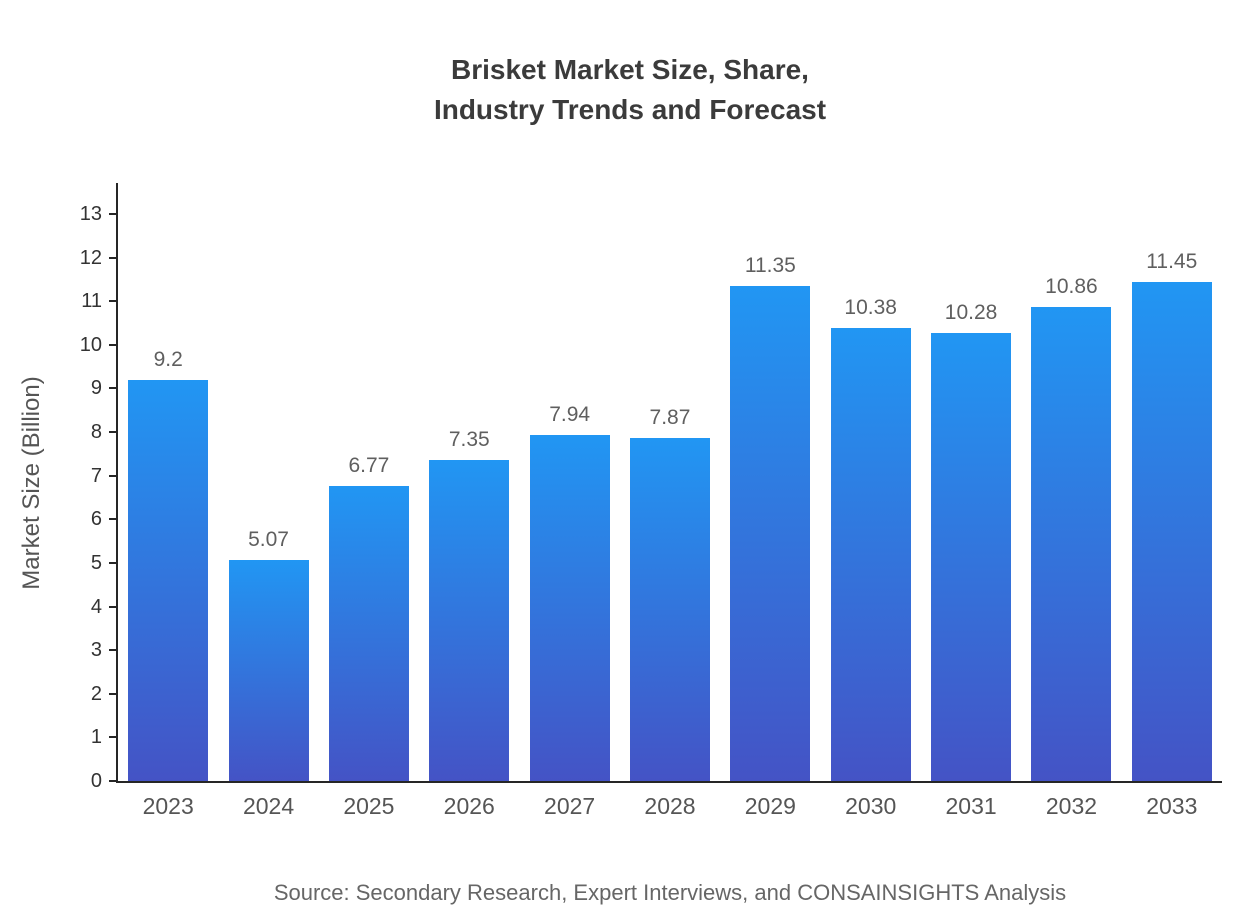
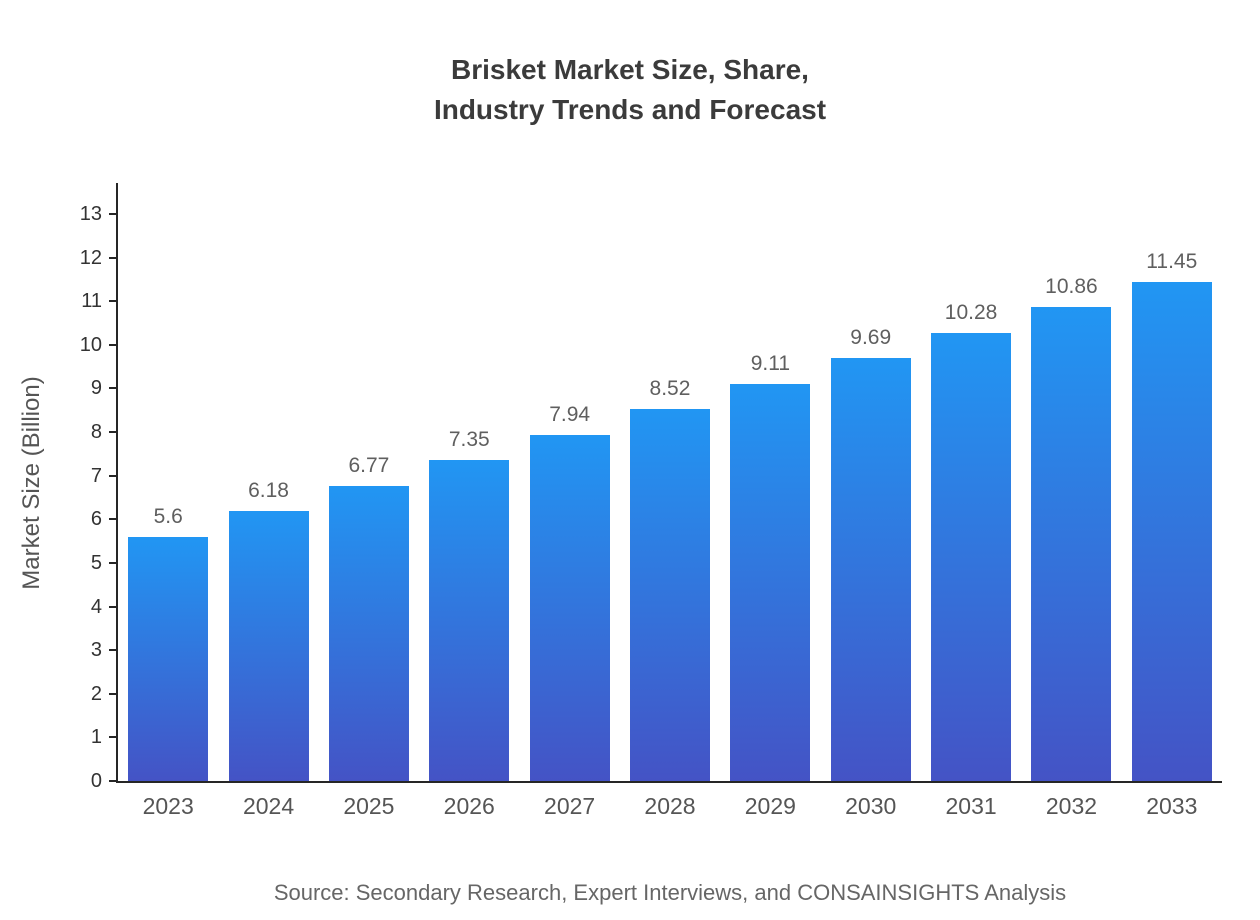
2023: 9.2 -> 5.6
2024: 5.07 -> 6.18
2028: 7.87 -> 8.52
2029: 11.35 -> 9.11
2030: 10.38 -> 9.69
